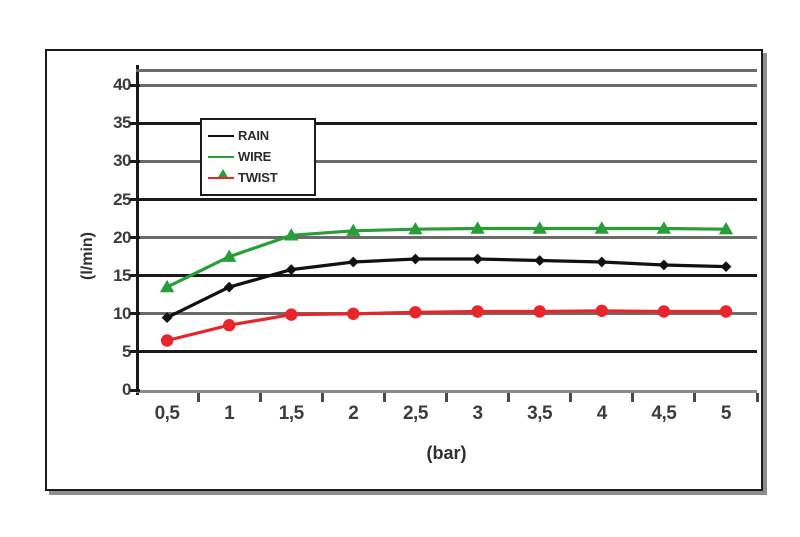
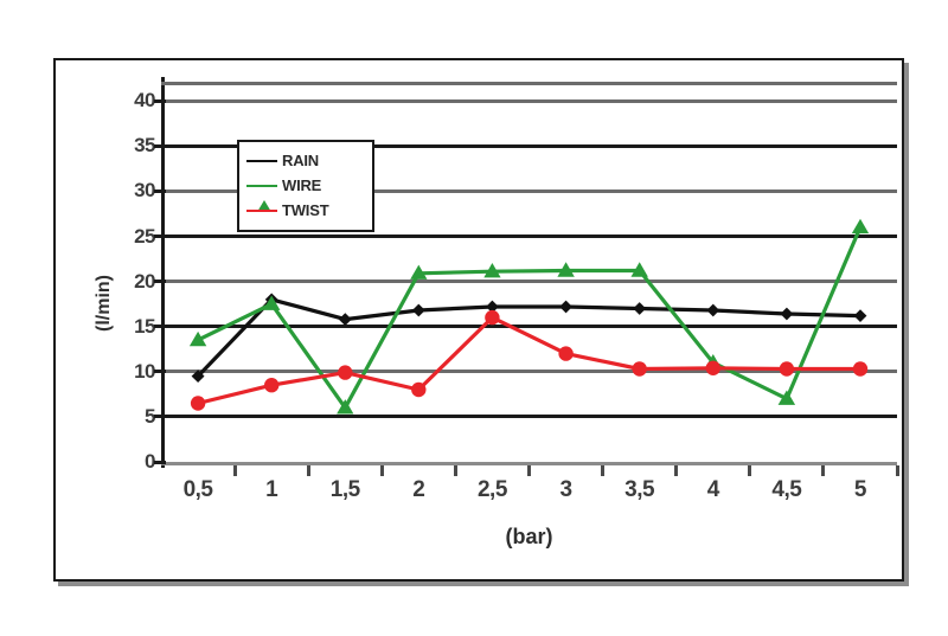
RAIN/1: 14 -> 18
WIRE/1,5: 20 -> 6
TWIST/2: 10 -> 8
TWIST/2,5: 10 -> 16
TWIST/3: 10 -> 12
WIRE/4: 21 -> 11
WIRE/4,5: 21 -> 7
WIRE/5: 21 -> 26
